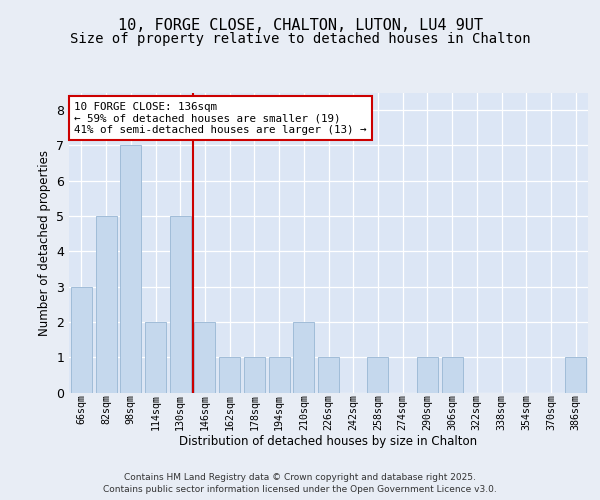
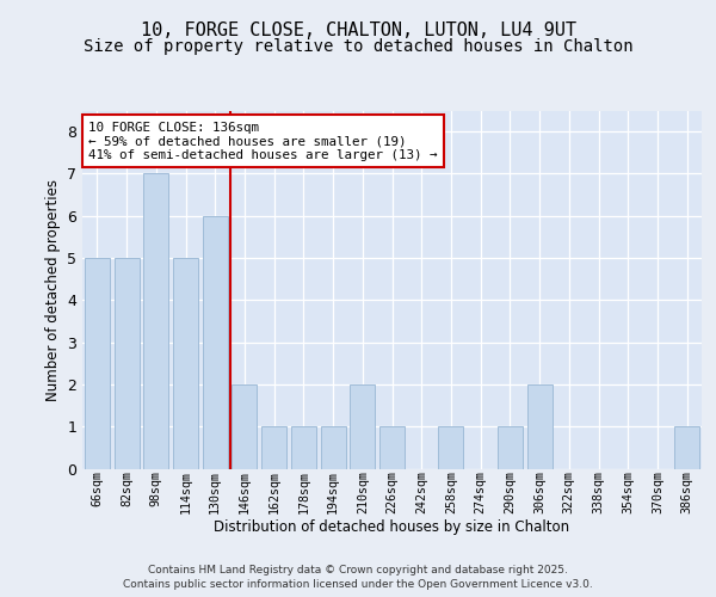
66sqm: 3 -> 5
114sqm: 2 -> 5
130sqm: 5 -> 6
306sqm: 1 -> 2
